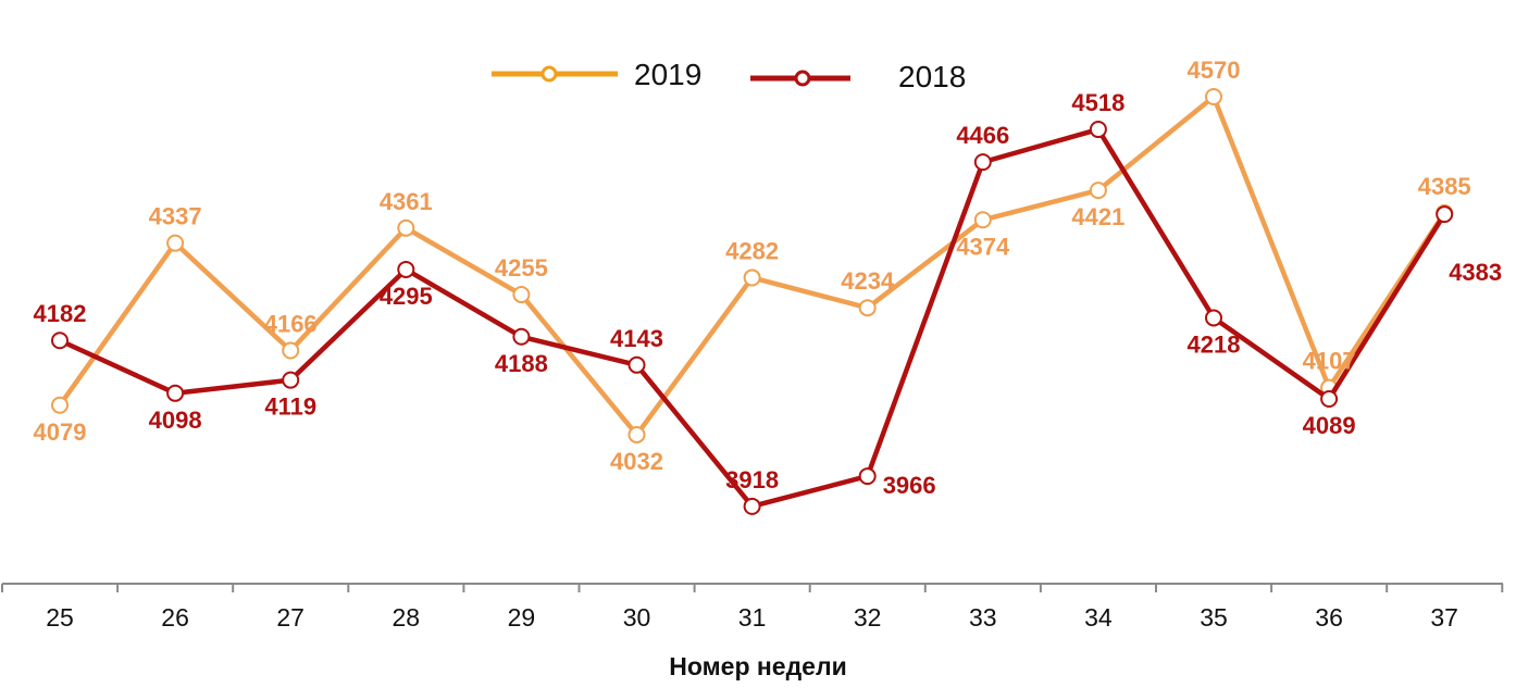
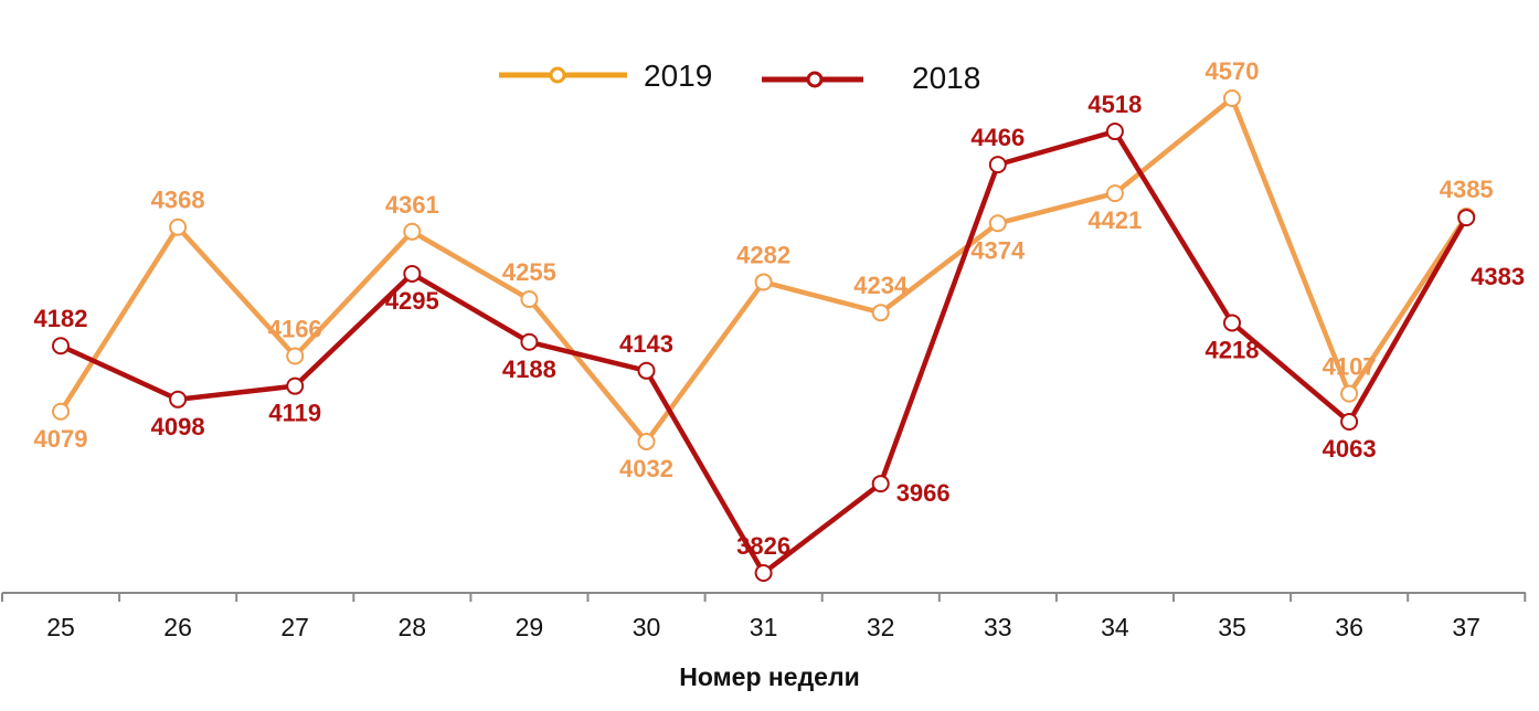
2019/26: 4337 -> 4368
2018/31: 3918 -> 3826
2018/36: 4089 -> 4063
